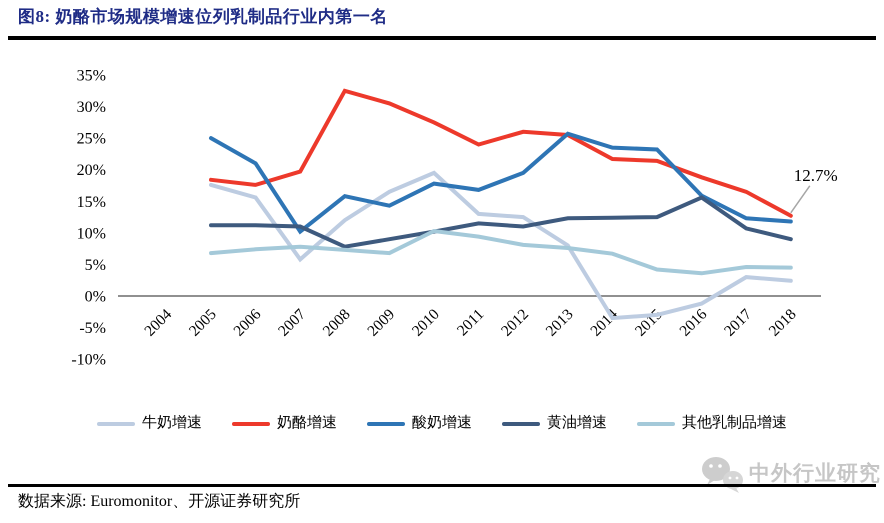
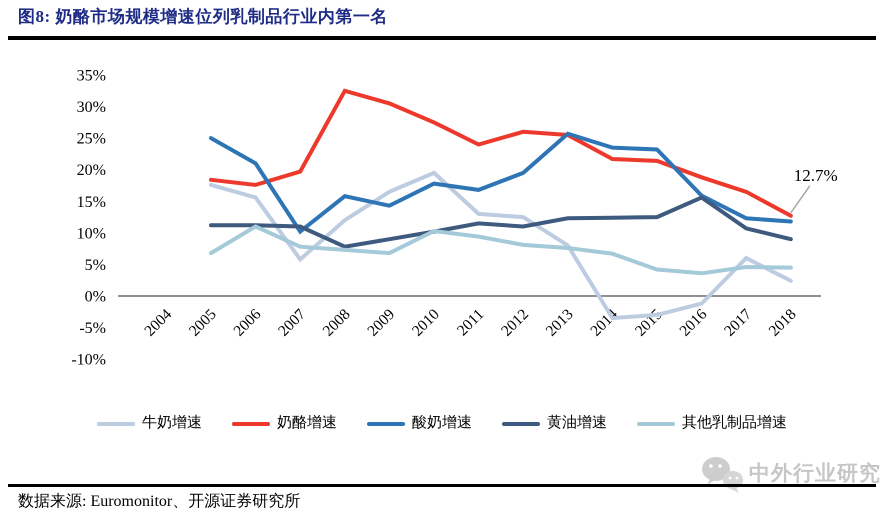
其他乳制品增速/2006: 7% -> 11%
牛奶增速/2017: 3% -> 6%
